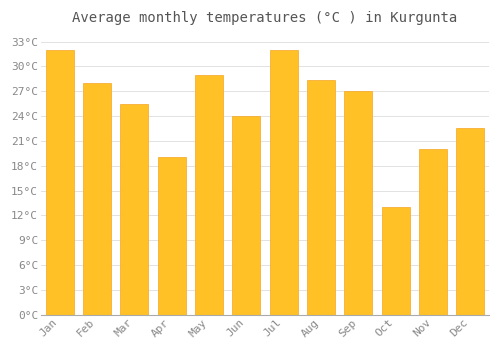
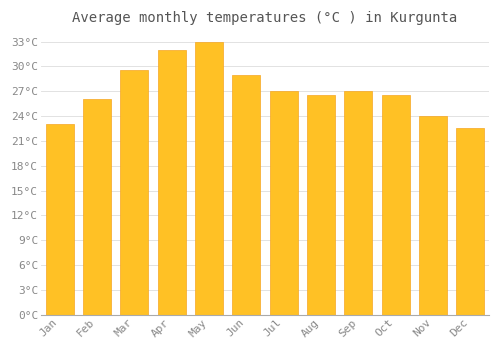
Jan: 32.0°C -> 23.0°C
Feb: 28.0°C -> 26.0°C
Mar: 25.4°C -> 29.5°C
Apr: 19.0°C -> 32.0°C
May: 29.0°C -> 33.0°C
Jun: 24.0°C -> 29.0°C
Jul: 32.0°C -> 27.0°C
Aug: 28.4°C -> 26.5°C
Oct: 13.0°C -> 26.5°C
Nov: 20.0°C -> 24.0°C
